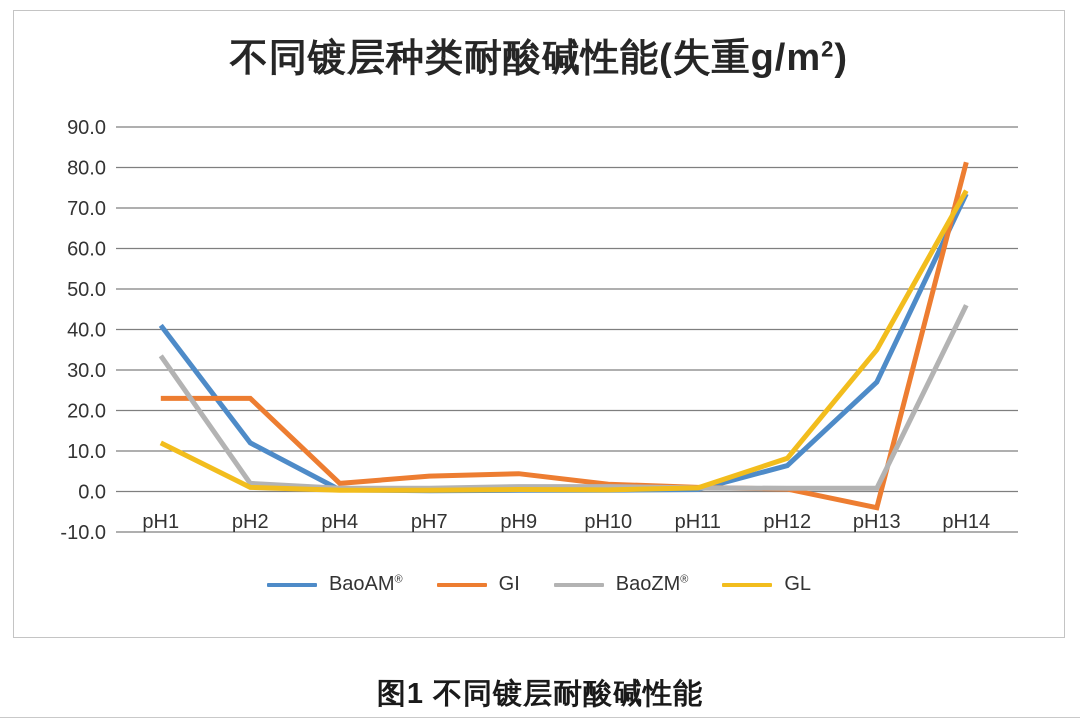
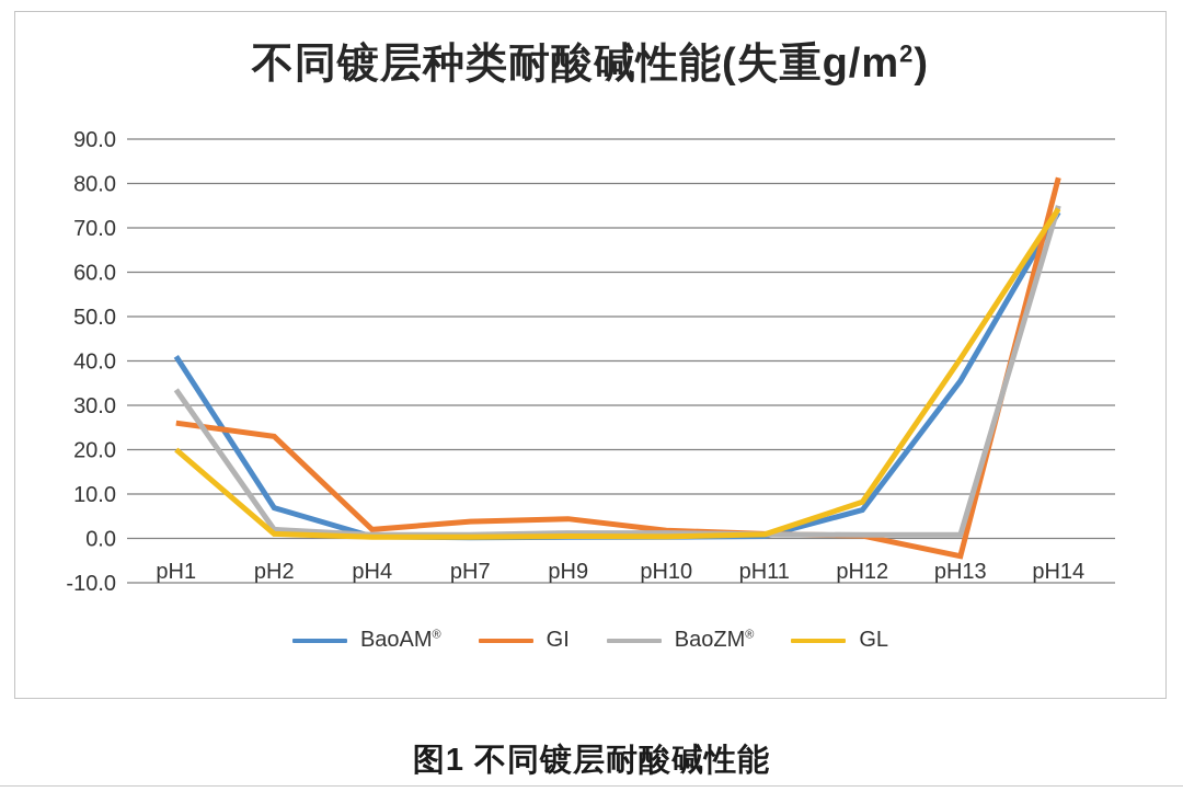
GI/pH1: 23 -> 26
GL/pH1: 12 -> 20
BaoAM/pH2: 12 -> 7
BaoAM/pH13: 27 -> 36
GL/pH13: 35 -> 40
BaoZM/pH14: 46 -> 75
